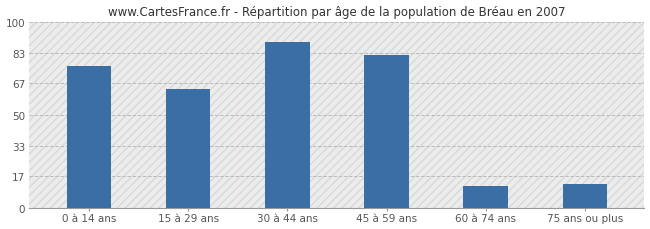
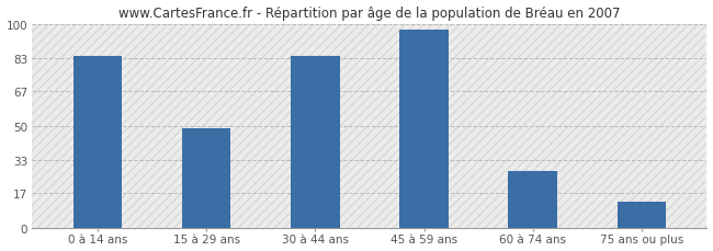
0 à 14 ans: 76 -> 84
15 à 29 ans: 64 -> 49
30 à 44 ans: 89 -> 84
45 à 59 ans: 82 -> 97
60 à 74 ans: 12 -> 28
